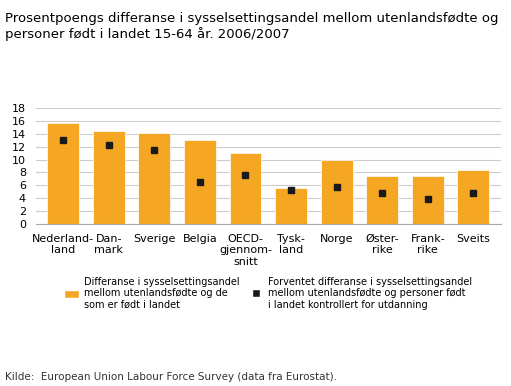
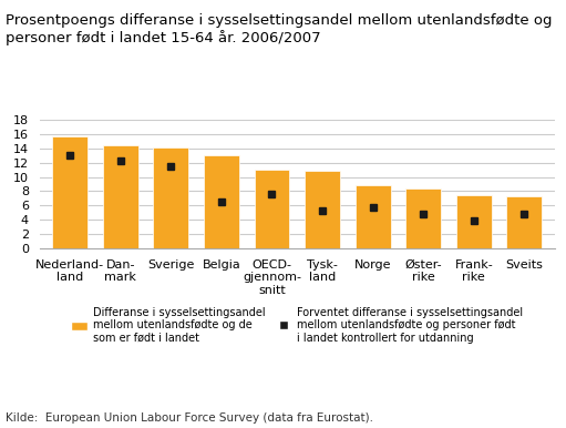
Tysk- land: 5.6 -> 10.8
Norge: 10.0 -> 8.9
Øster- rike: 7.4 -> 8.3
Sveits: 8.4 -> 7.3
